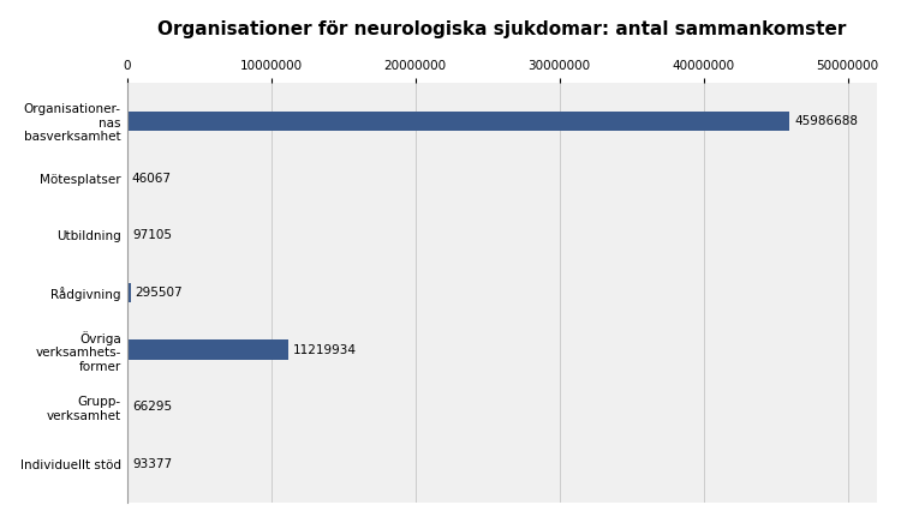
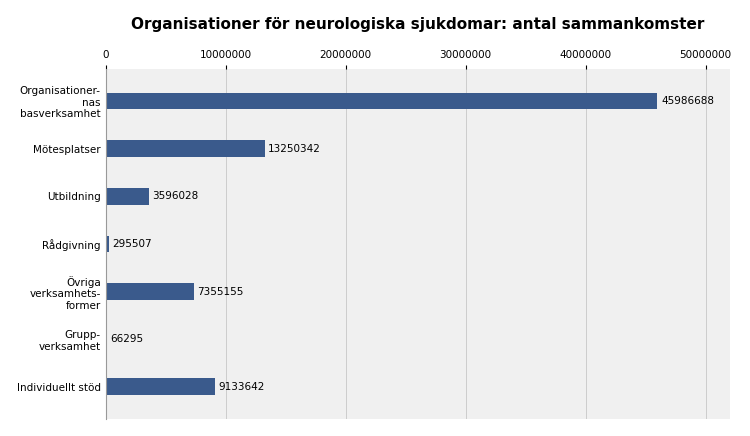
Mötesplatser: 46067 -> 13250342
Utbildning: 97105 -> 3596028
Övriga verksamhets- former: 11219934 -> 7355155
Individuellt stöd: 93377 -> 9133642
